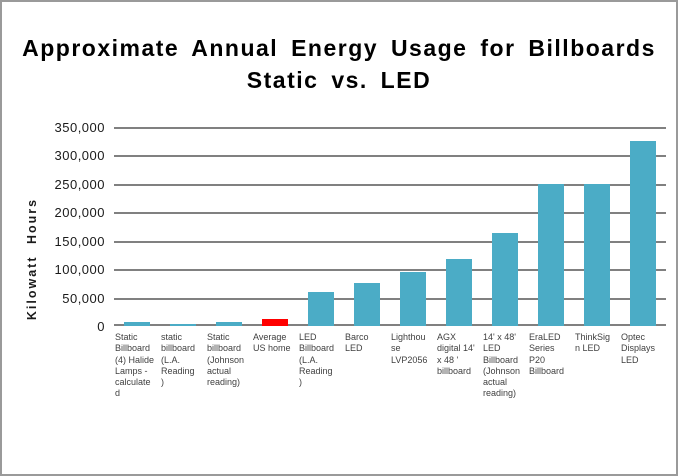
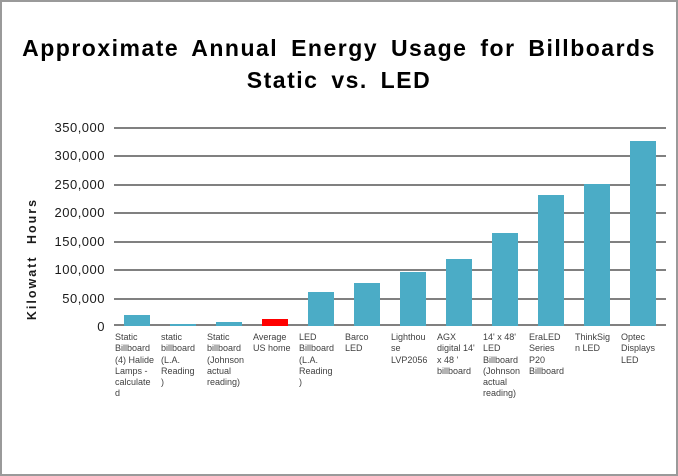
Static Billboard (4) Halide Lamps - calculated: 10000 -> 20000
EraLED Series P20 Billboard: 250000 -> 230000
